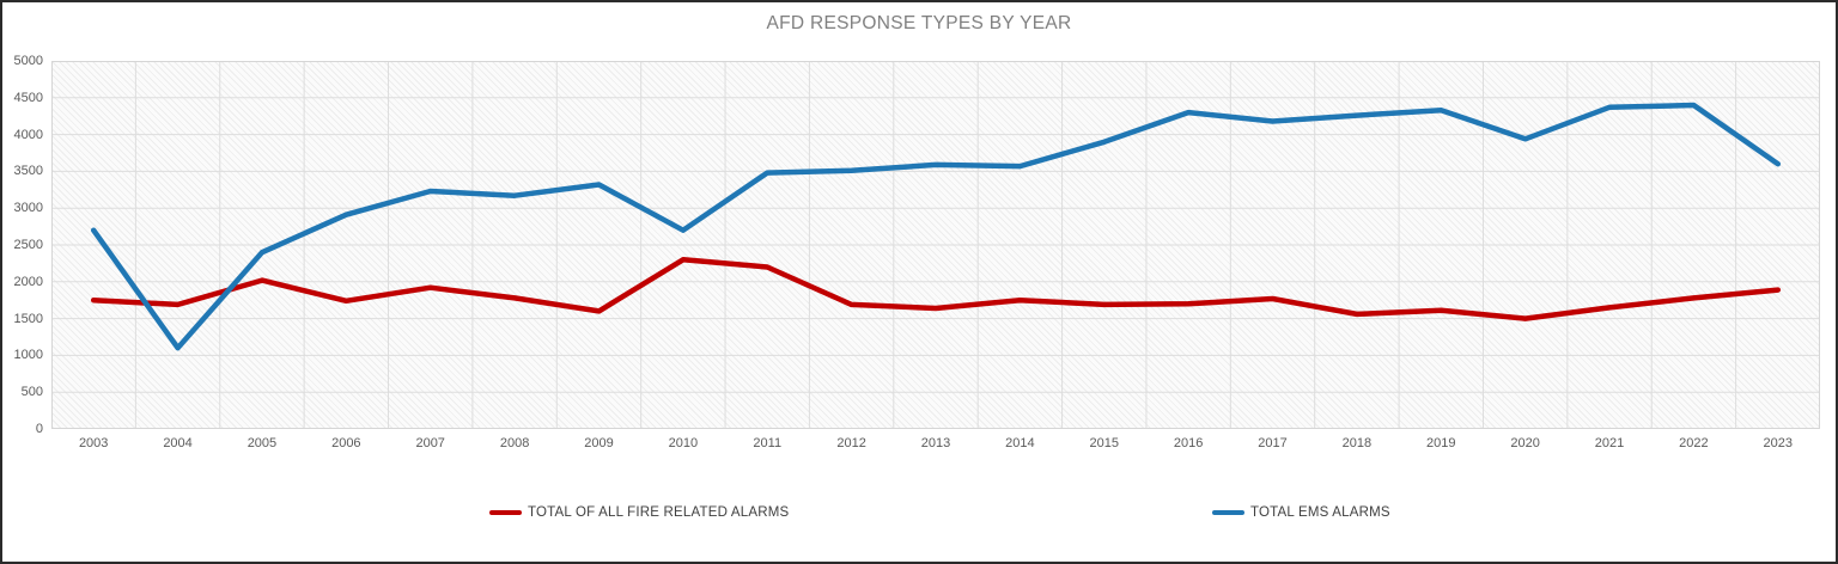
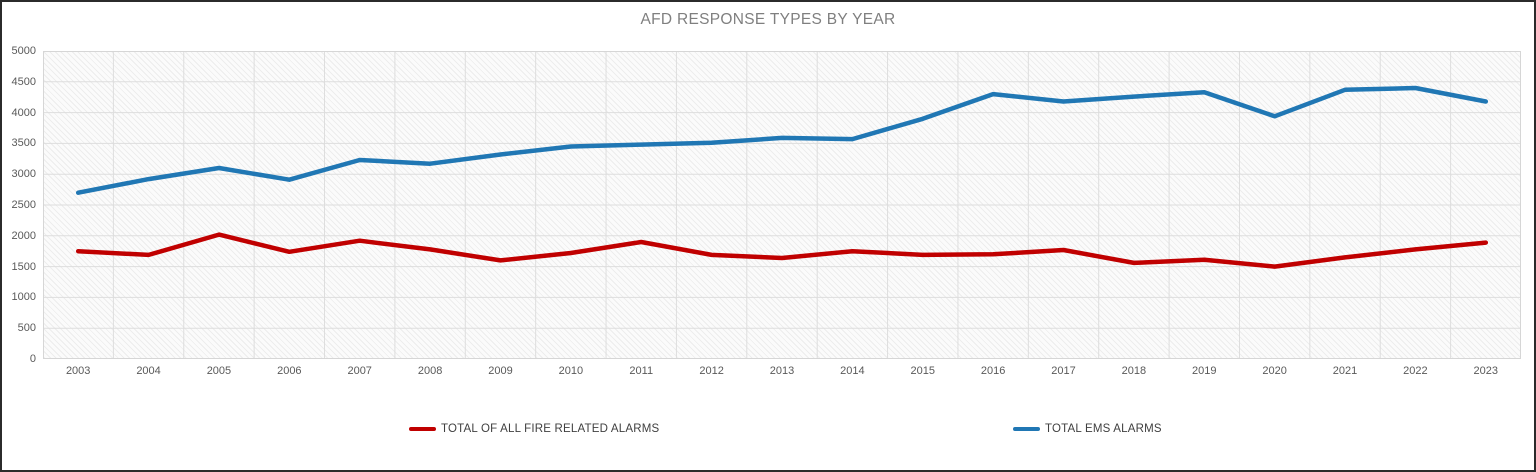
TOTAL EMS ALARMS/2004: 1100 -> 2900
TOTAL EMS ALARMS/2005: 2400 -> 3100
TOTAL OF ALL FIRE RELATED ALARMS/2010: 2300 -> 1700
TOTAL EMS ALARMS/2010: 2700 -> 3400
TOTAL OF ALL FIRE RELATED ALARMS/2011: 2200 -> 1900
TOTAL EMS ALARMS/2023: 3600 -> 4200
